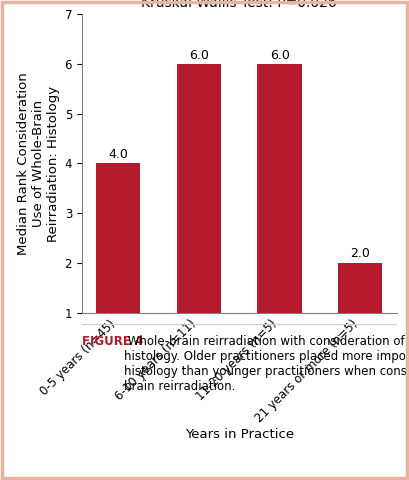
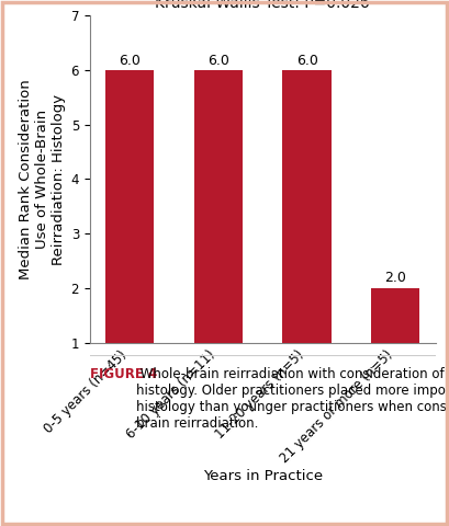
0-5 years (n=45): 4.0 -> 6.0
